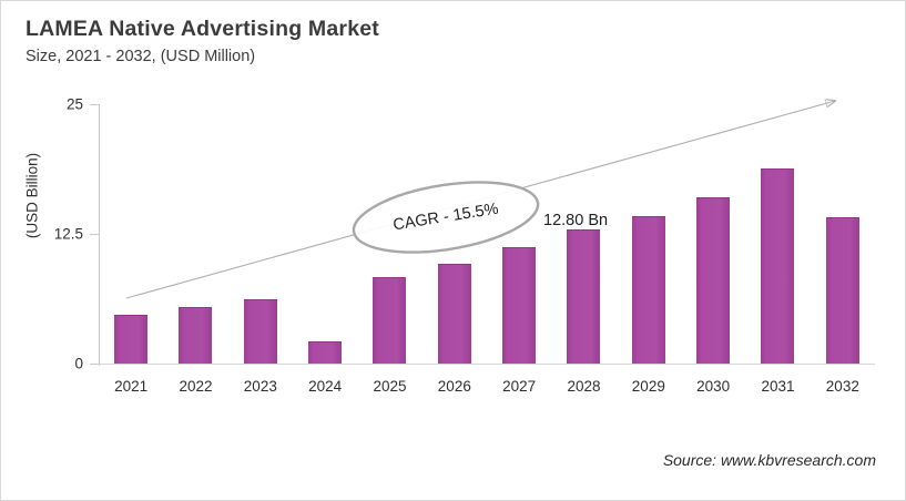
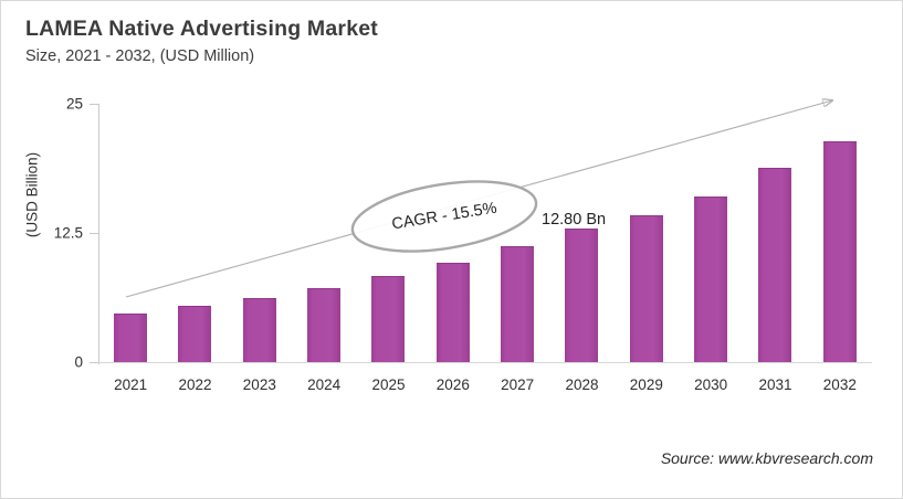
2024: 2 -> 7
2032: 14 -> 21
